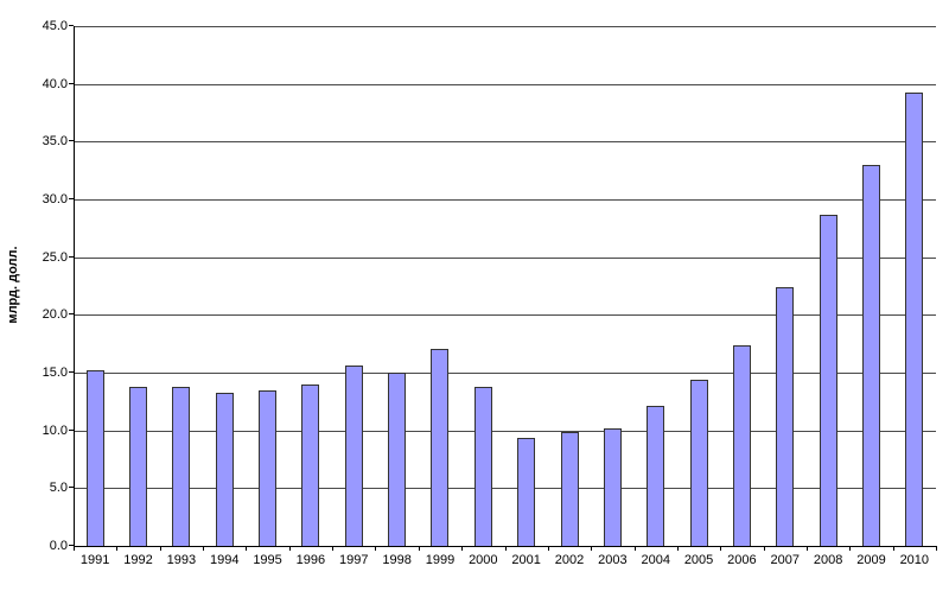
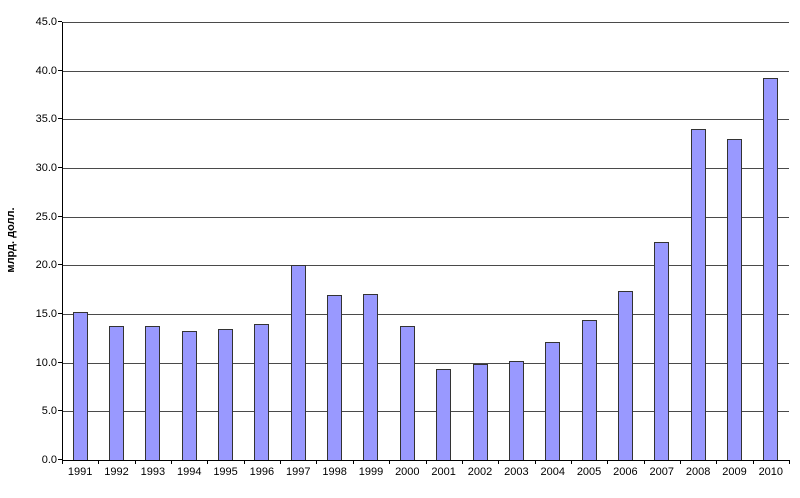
1997: 16 -> 20
1998: 15 -> 17
2008: 29 -> 34
